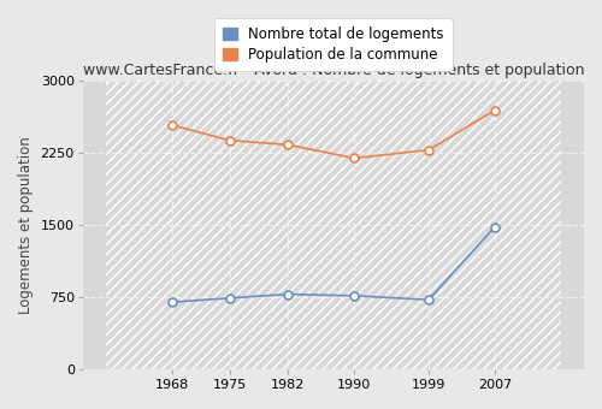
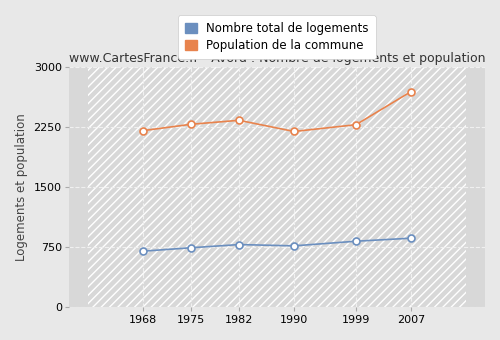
Population de la commune/1968: 2540 -> 2200
Population de la commune/1975: 2380 -> 2280
Nombre total de logements/1999: 720 -> 820
Nombre total de logements/2007: 1480 -> 860
